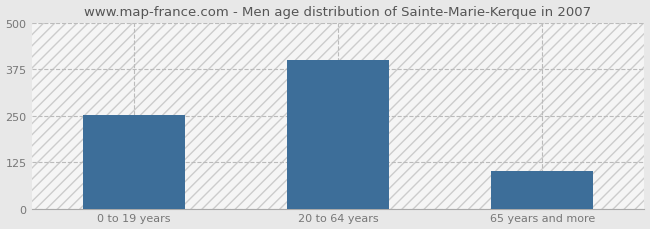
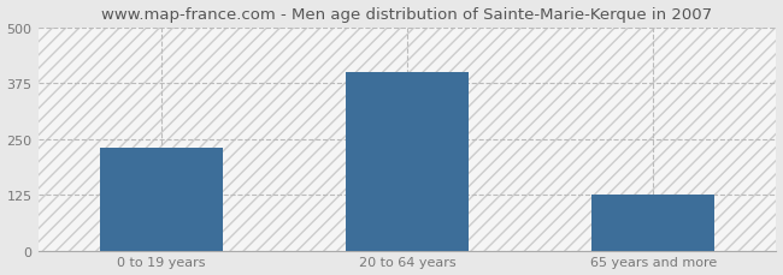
0 to 19 years: 251 -> 230
65 years and more: 100 -> 125
